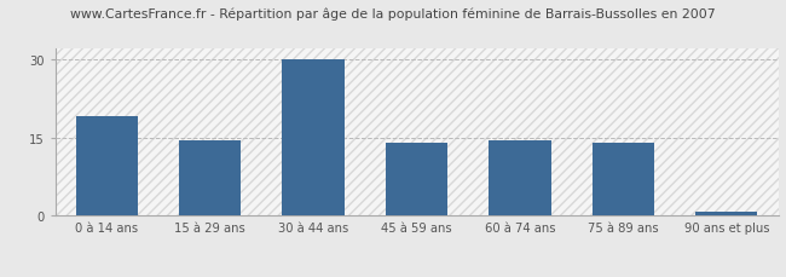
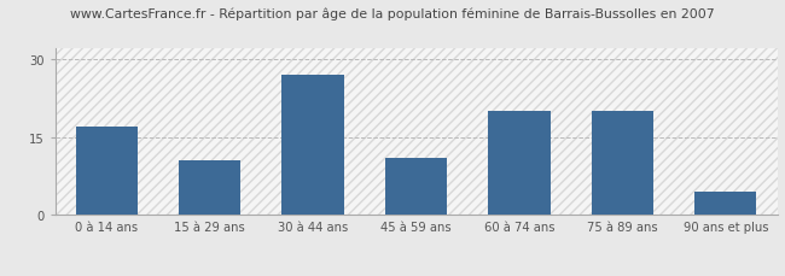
0 à 14 ans: 19.0 -> 17.0
15 à 29 ans: 14.5 -> 10.5
30 à 44 ans: 30.0 -> 27.0
45 à 59 ans: 14.0 -> 11.0
60 à 74 ans: 14.5 -> 20.0
75 à 89 ans: 14.0 -> 20.0
90 ans et plus: 0.7 -> 4.5
